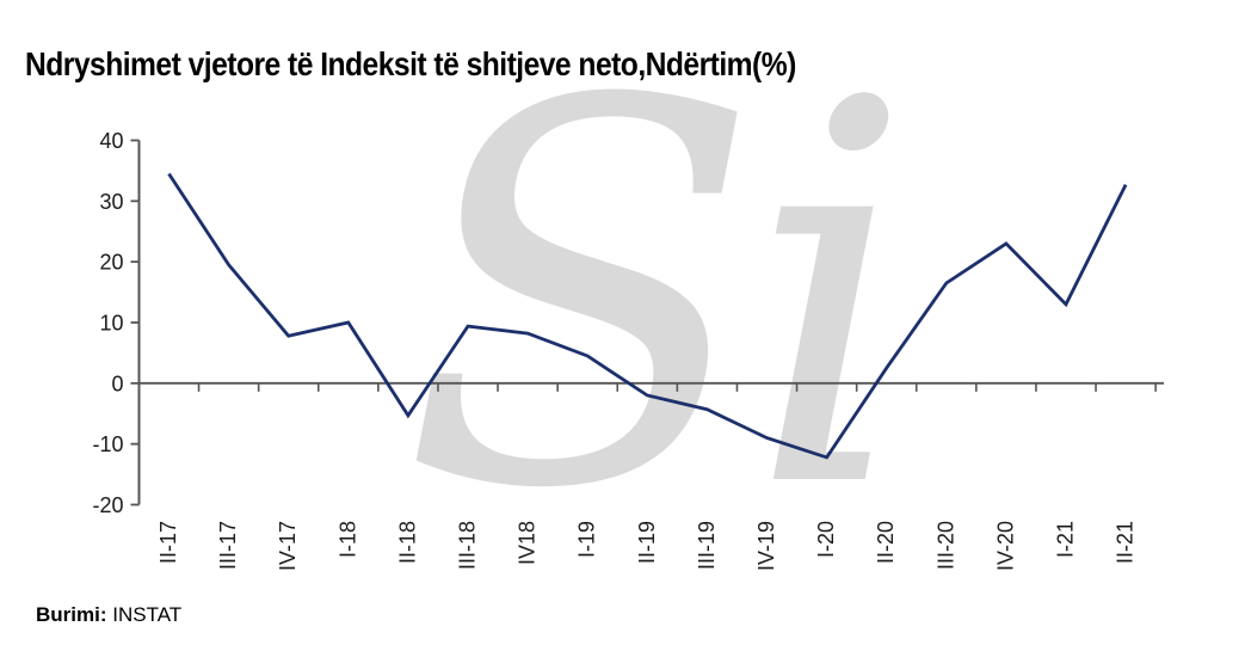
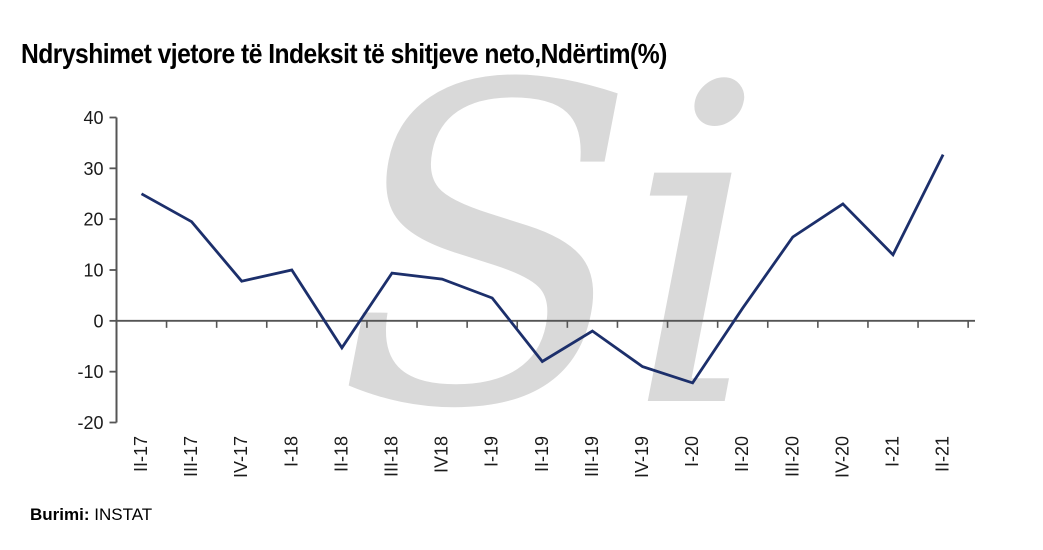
II-17: 34 -> 25
II-19: -2 -> -8
III-19: -4 -> -2
